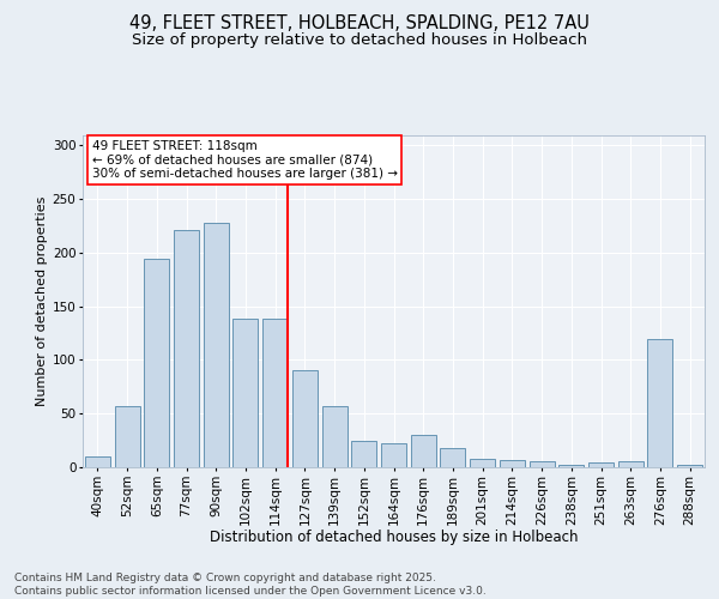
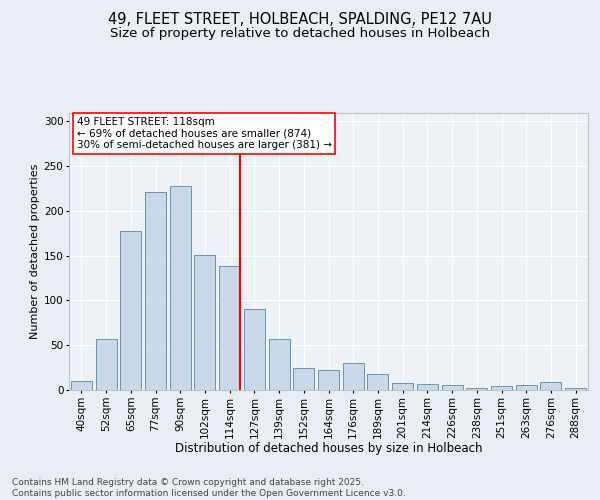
65sqm: 194 -> 178
102sqm: 138 -> 151
276sqm: 120 -> 9
